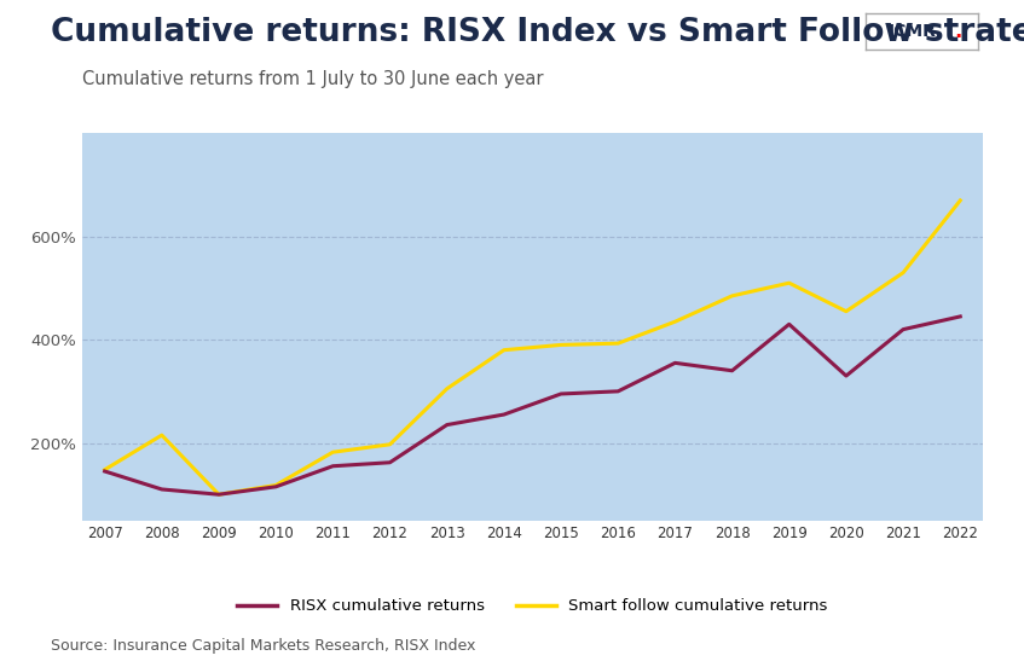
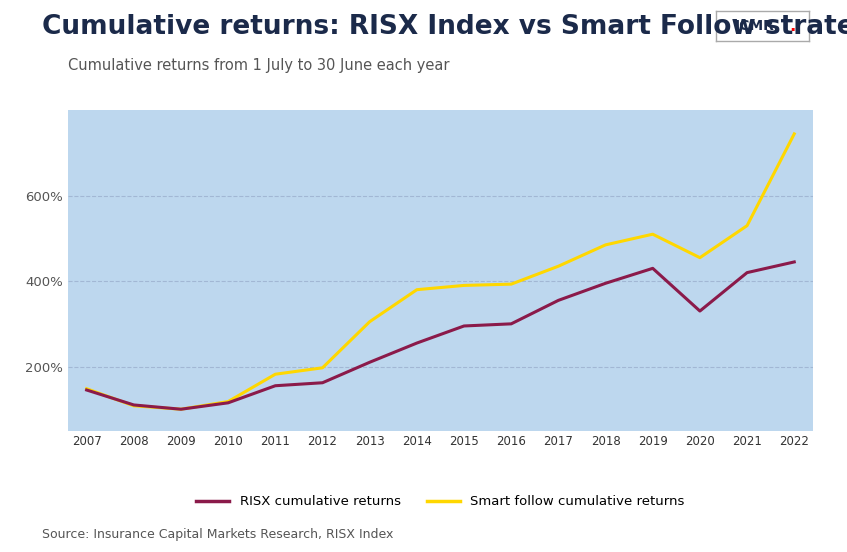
Smart follow cumulative returns/2008: 215% -> 108%
RISX cumulative returns/2013: 235% -> 210%
RISX cumulative returns/2018: 340% -> 395%
Smart follow cumulative returns/2022: 670% -> 745%
